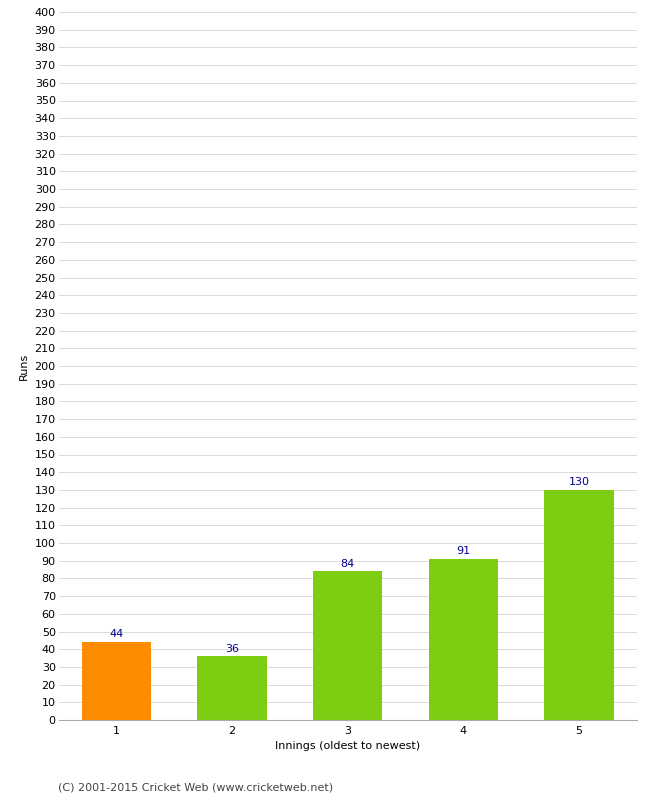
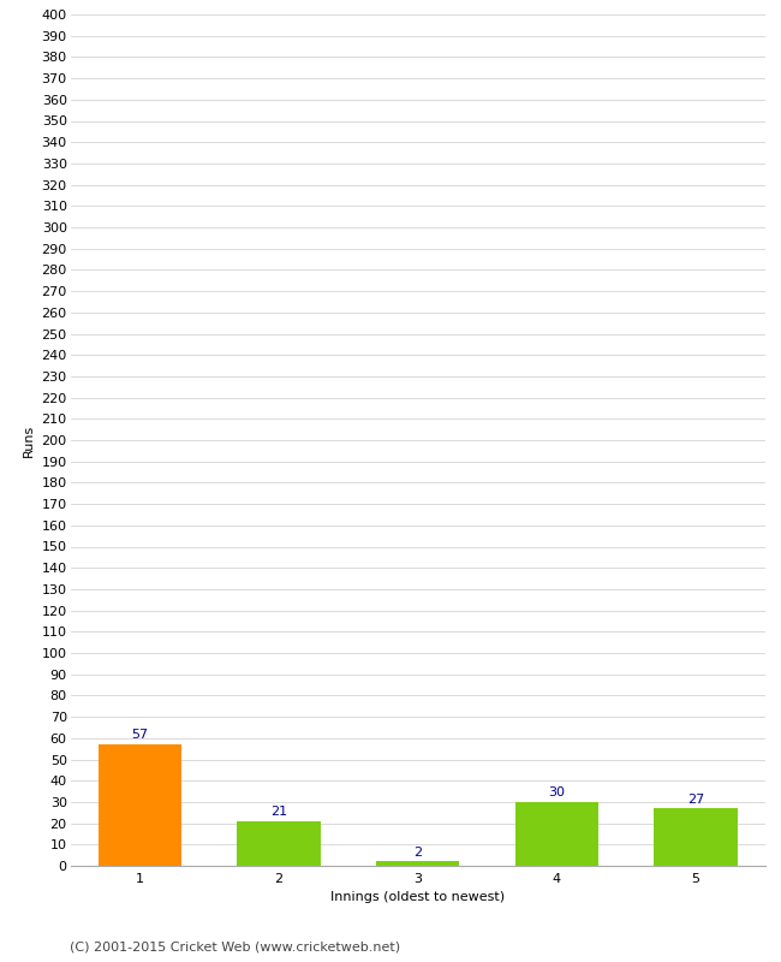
1: 44 -> 57
2: 36 -> 21
3: 84 -> 2
4: 91 -> 30
5: 130 -> 27
